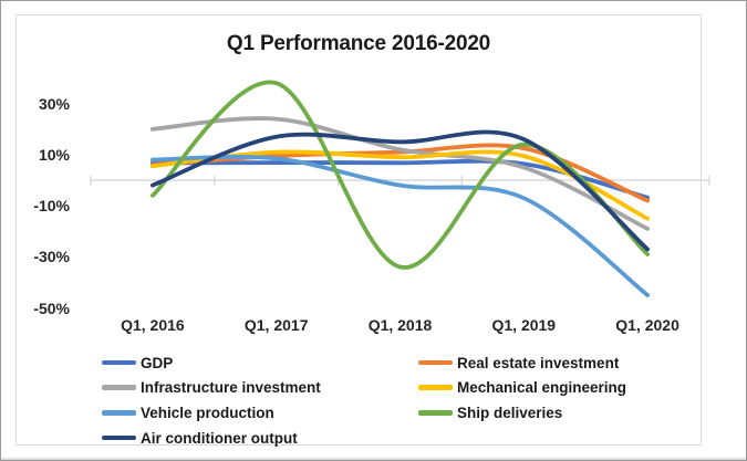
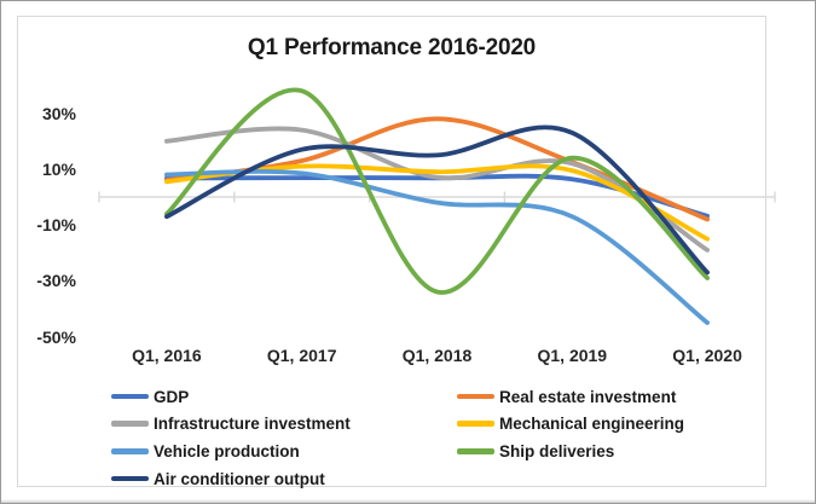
Air conditioner output/Q1, 2016: -2% -> -7%
Real estate investment/Q1, 2017: 10% -> 13%
Real estate investment/Q1, 2018: 11% -> 28%
Infrastructure investment/Q1, 2018: 12% -> 7%
Infrastructure investment/Q1, 2019: 5% -> 12%
Air conditioner output/Q1, 2019: 16% -> 23%
